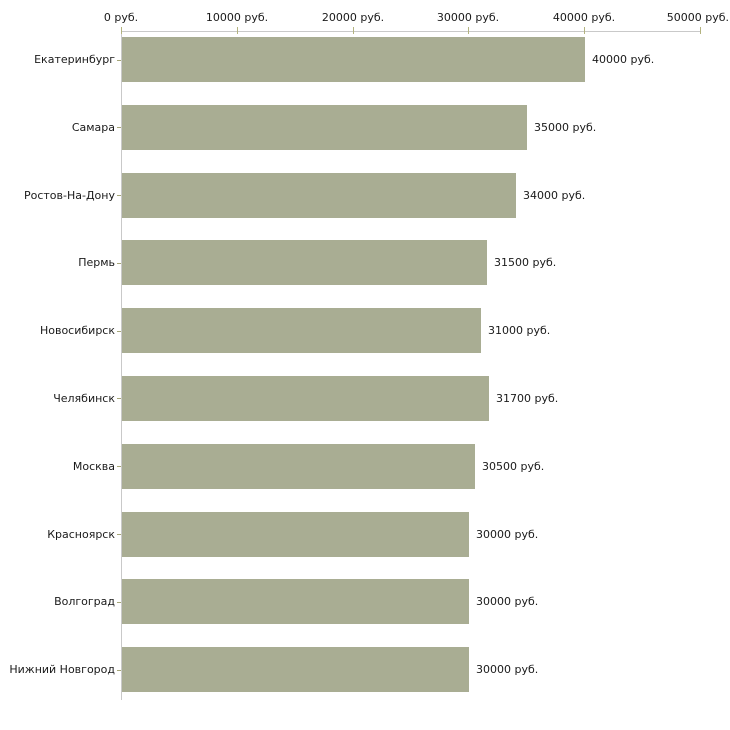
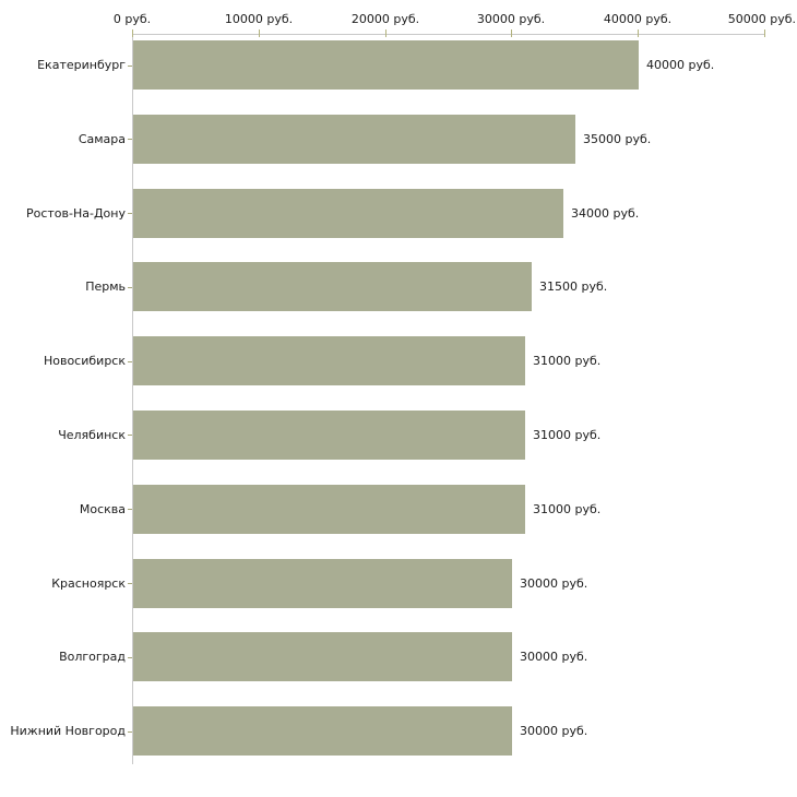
Челябинск: 31700 -> 31000
Москва: 30500 -> 31000
